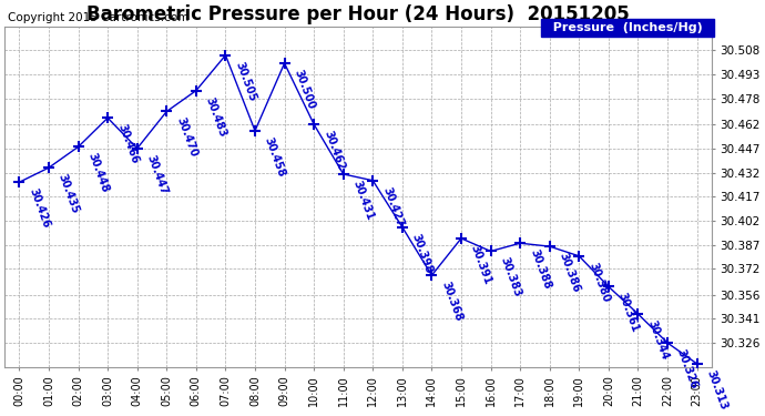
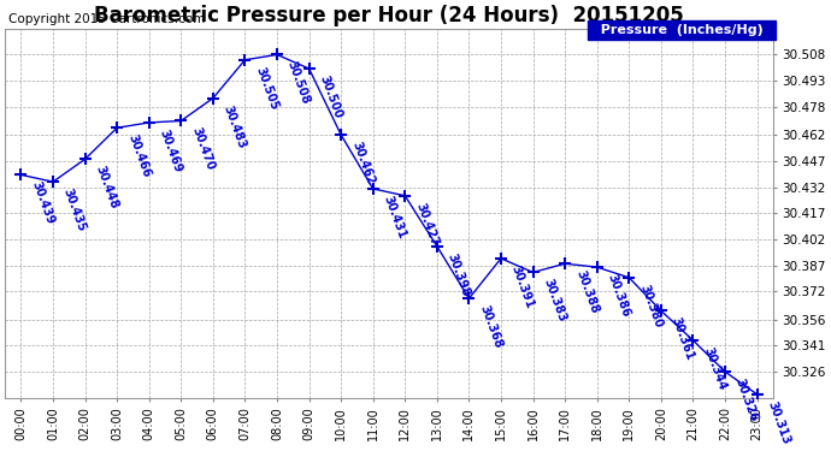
00:00: 30.426 -> 30.439
04:00: 30.447 -> 30.469
08:00: 30.458 -> 30.508
